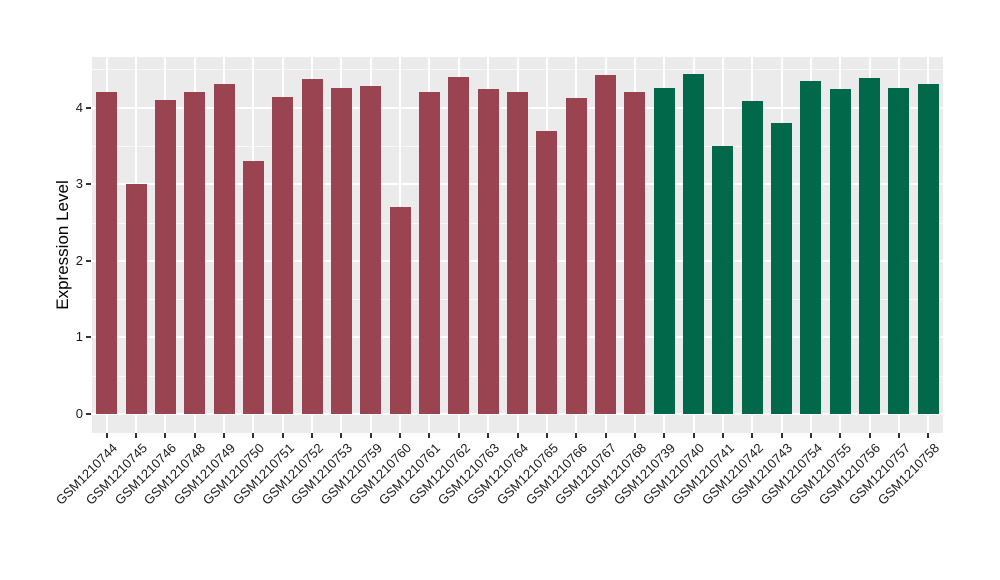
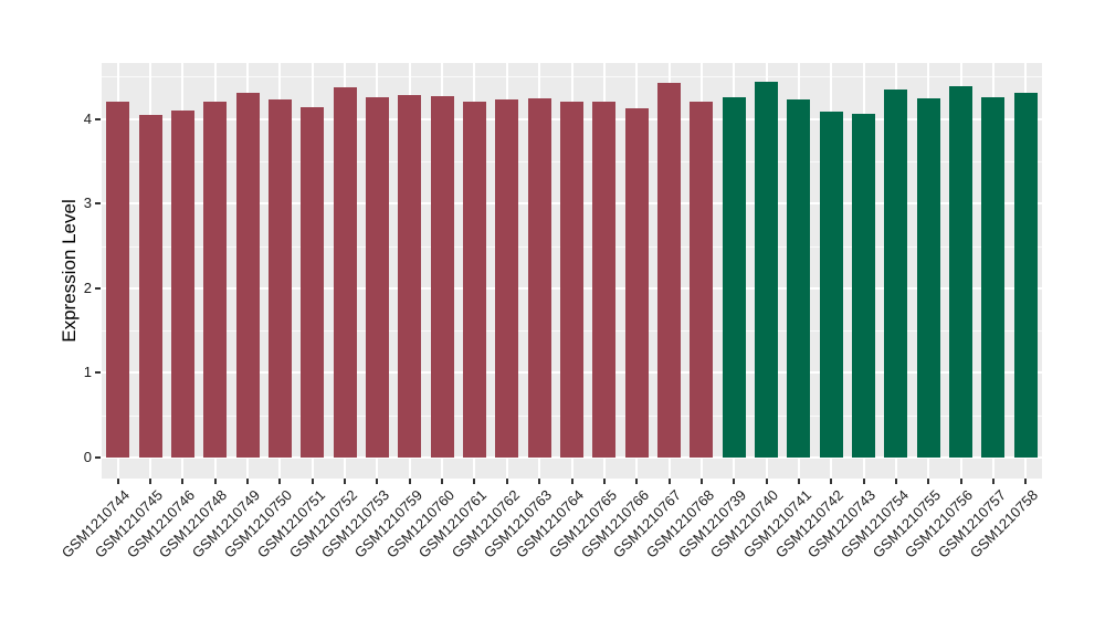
GSM1210745: 3.0 -> 4.0
GSM1210750: 3.3 -> 4.2
GSM1210760: 2.7 -> 4.3
GSM1210762: 4.4 -> 4.2
GSM1210765: 3.7 -> 4.2
GSM1210741: 3.5 -> 4.2
GSM1210743: 3.8 -> 4.1
